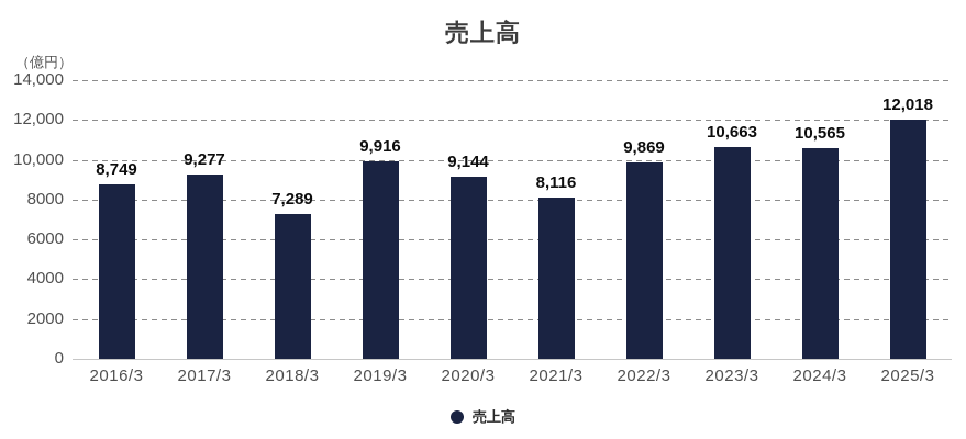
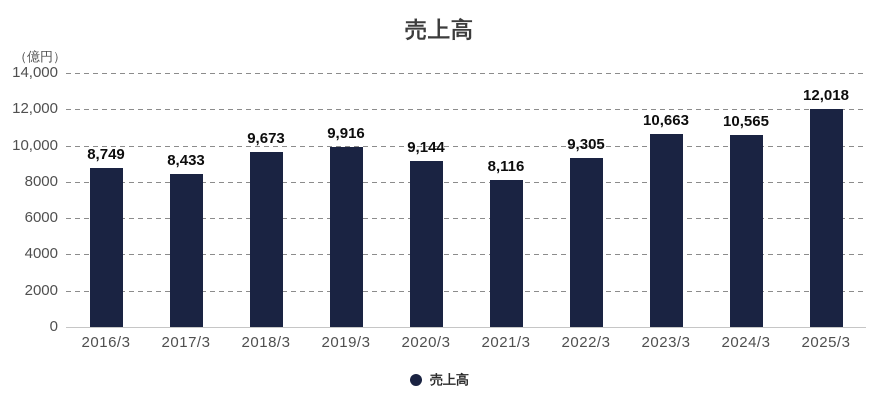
2017/3: 9,277 -> 8,433
2018/3: 7,289 -> 9,673
2022/3: 9,869 -> 9,305
